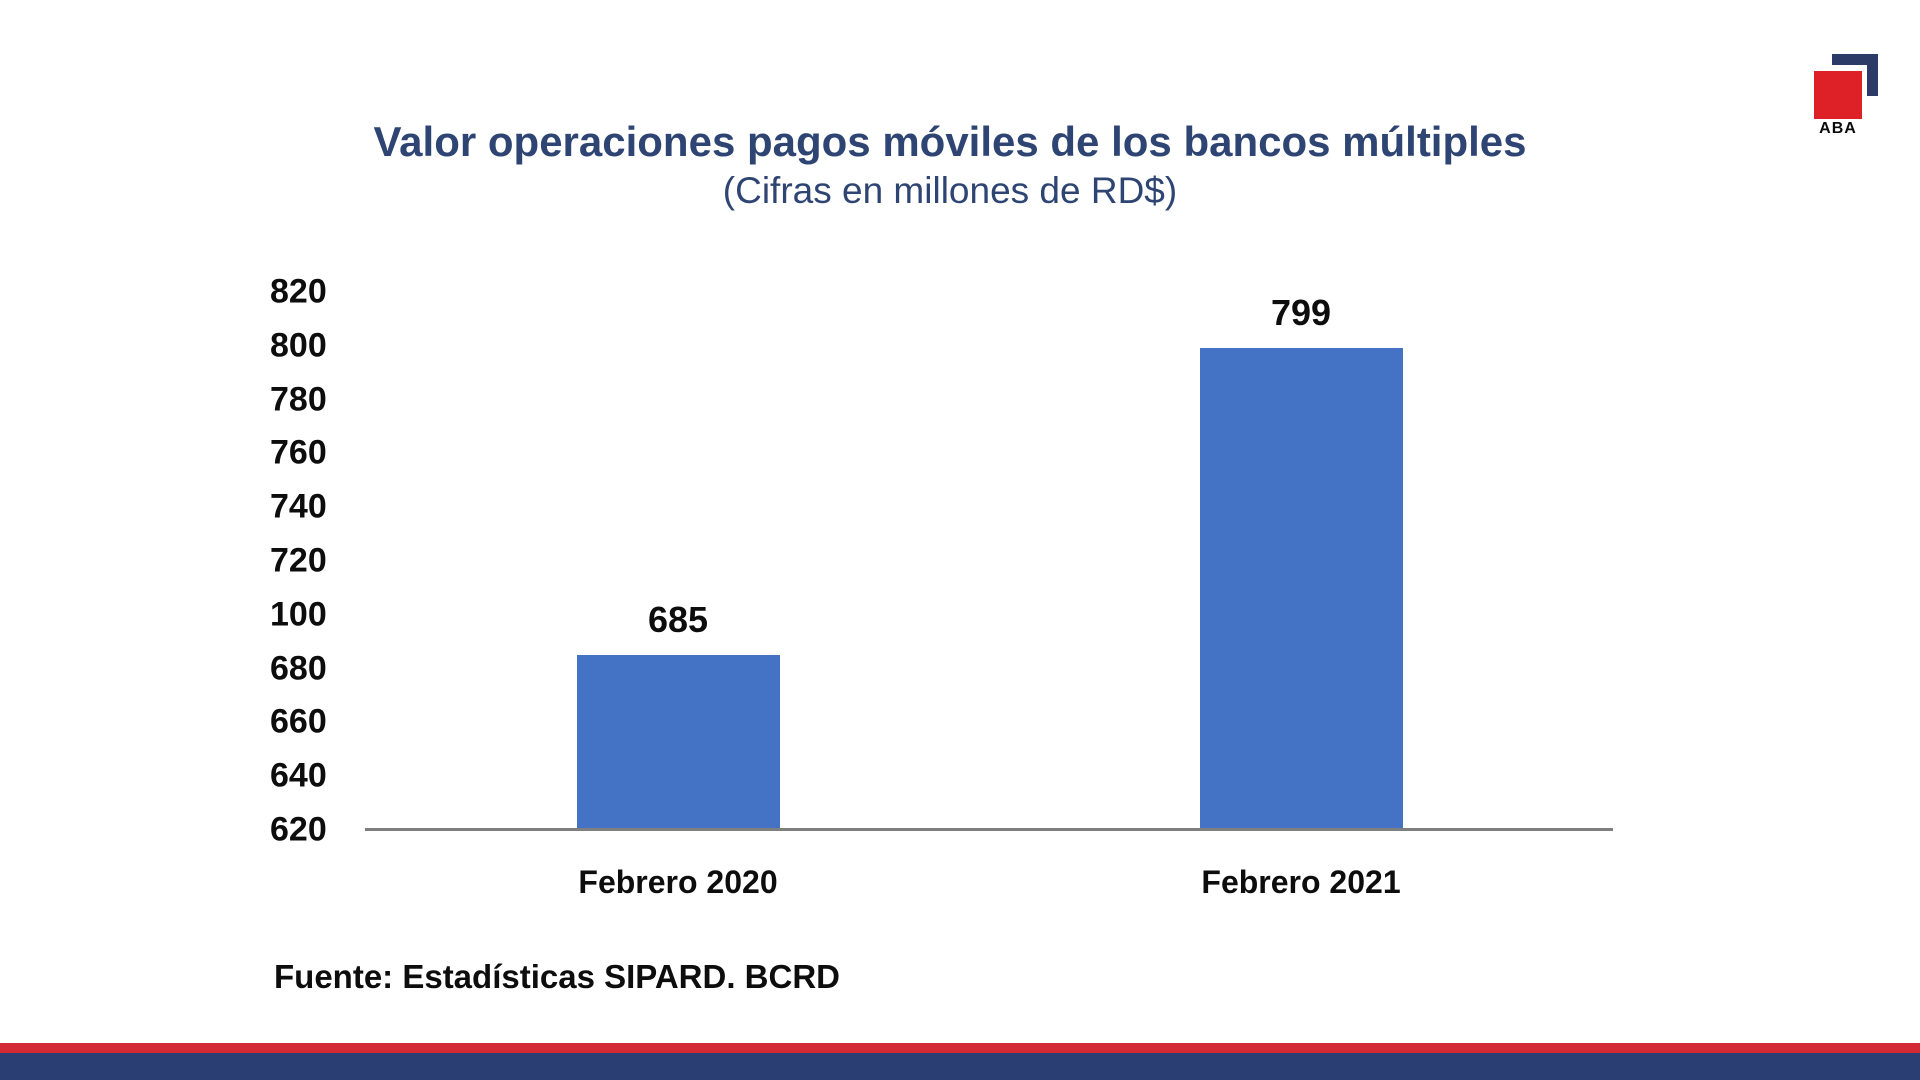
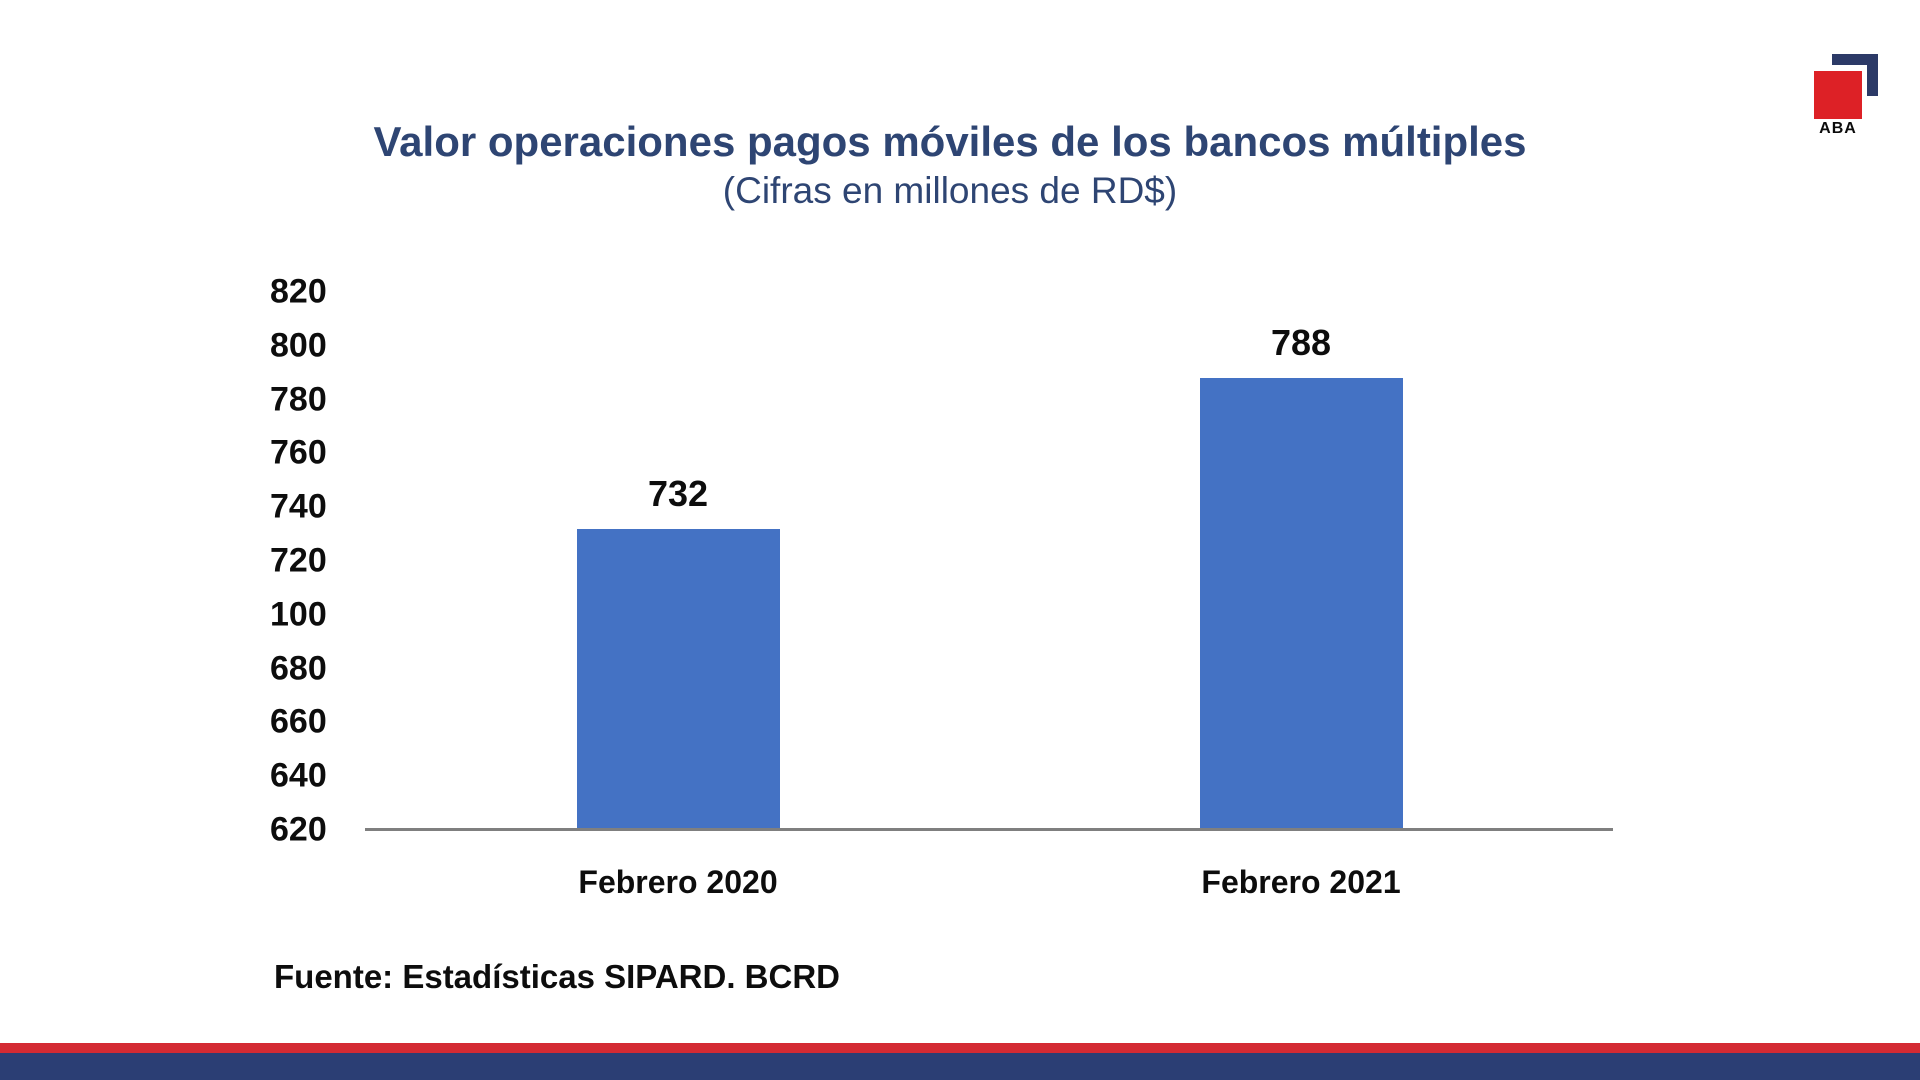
Febrero 2020: 685 -> 732
Febrero 2021: 799 -> 788
